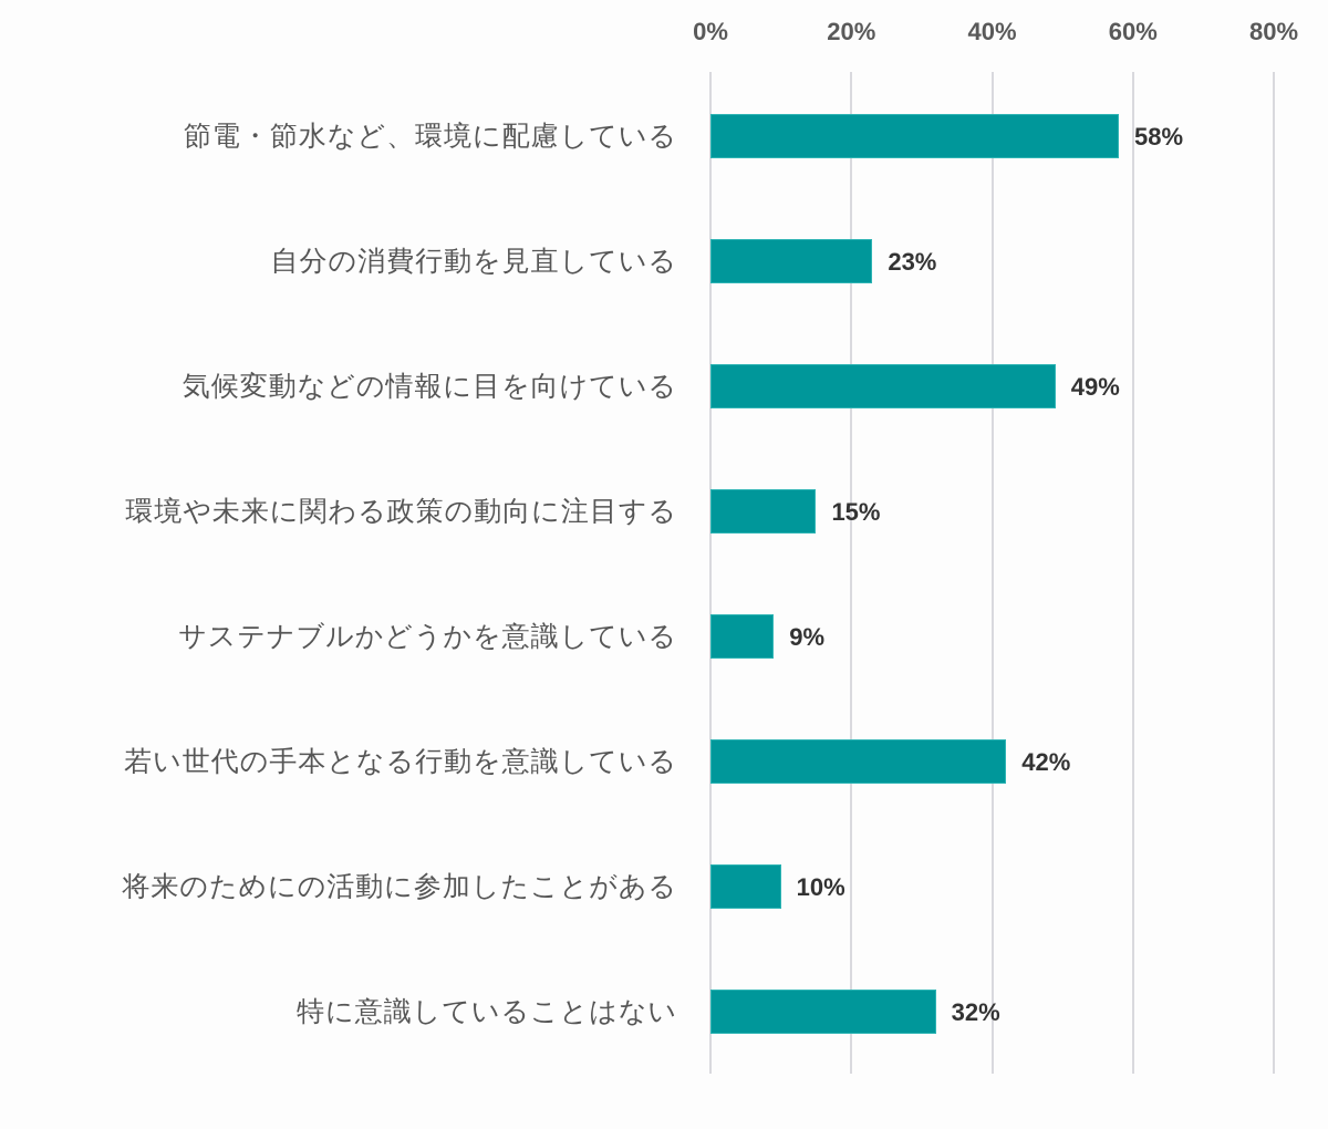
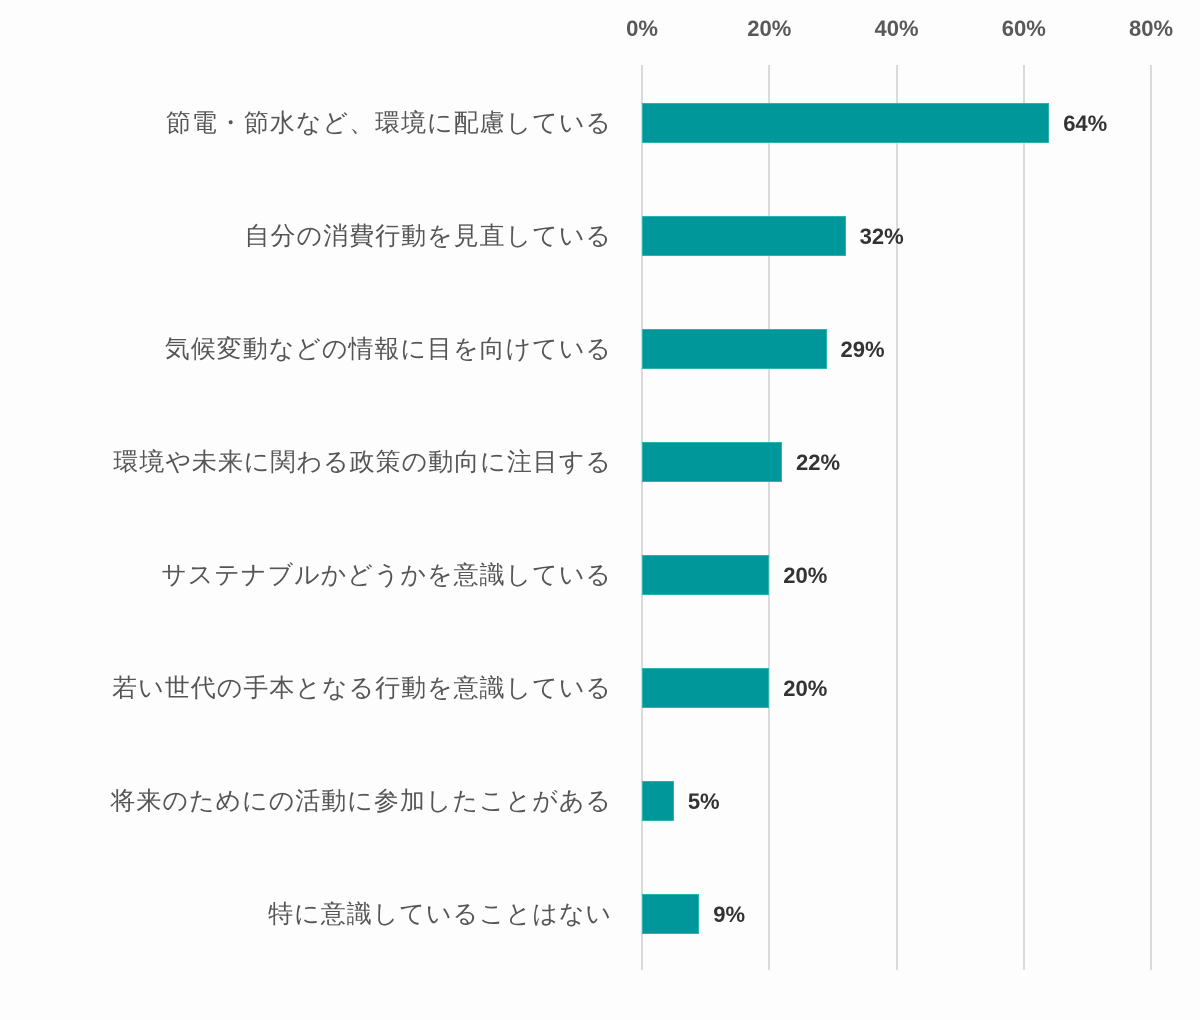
節電・節水など、環境に配慮している: 58% -> 64%
自分の消費行動を見直している: 23% -> 32%
気候変動などの情報に目を向けている: 49% -> 29%
環境や未来に関わる政策の動向に注目する: 15% -> 22%
サステナブルかどうかを意識している: 9% -> 20%
若い世代の手本となる行動を意識している: 42% -> 20%
将来のためにの活動に参加したことがある: 10% -> 5%
特に意識していることはない: 32% -> 9%
